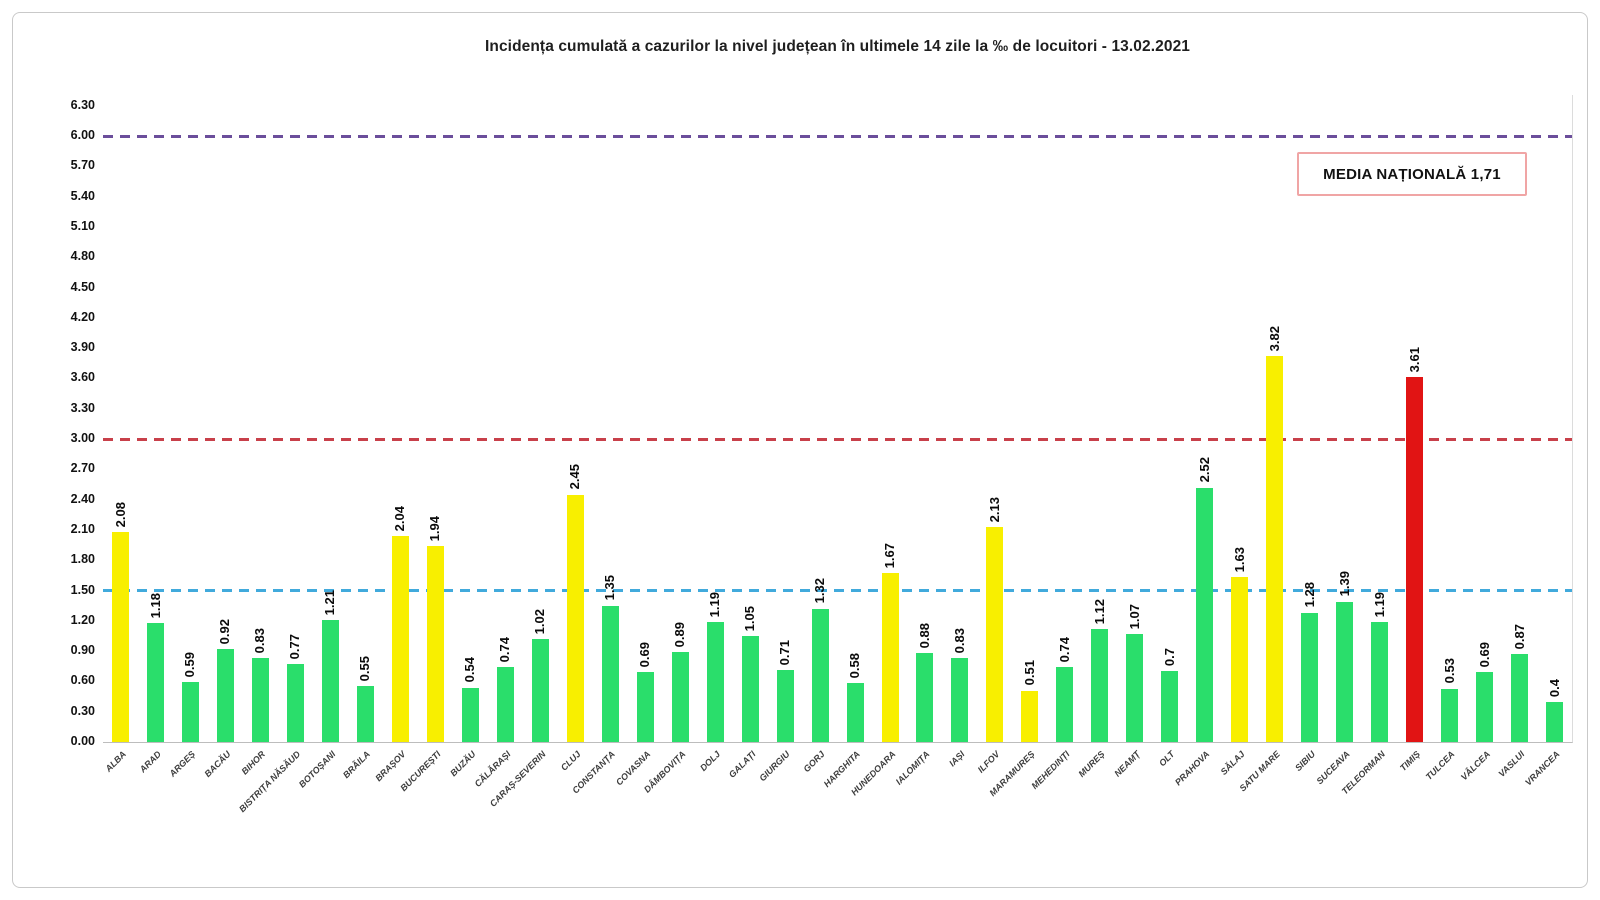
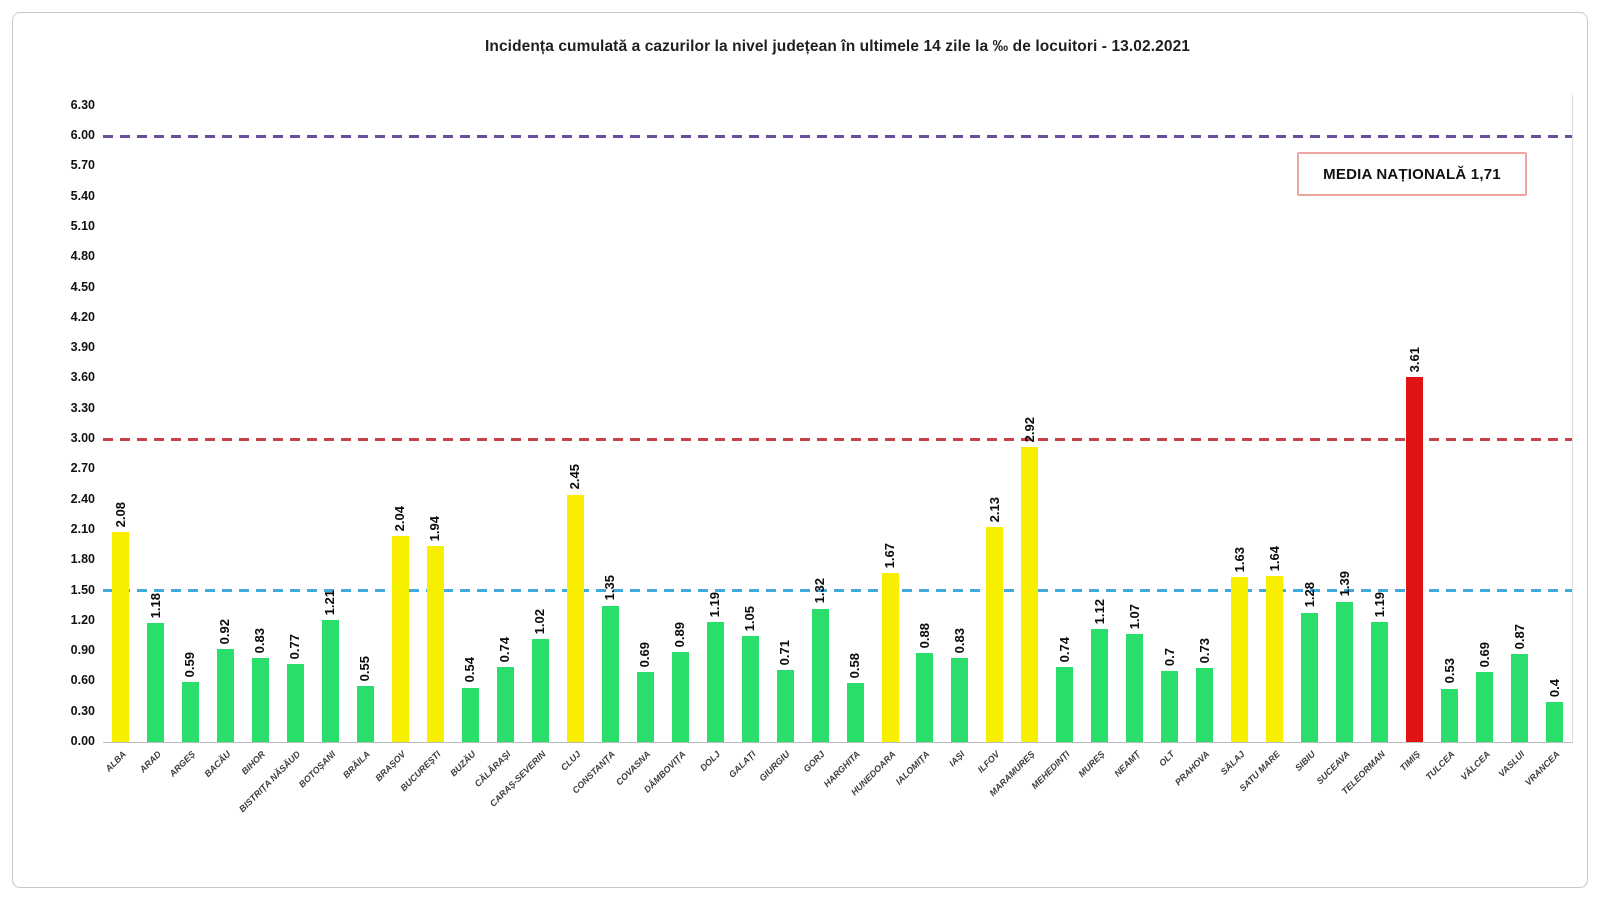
MARAMUREȘ: 0.51 -> 2.92
PRAHOVA: 2.52 -> 0.73
SATU MARE: 3.82 -> 1.64
